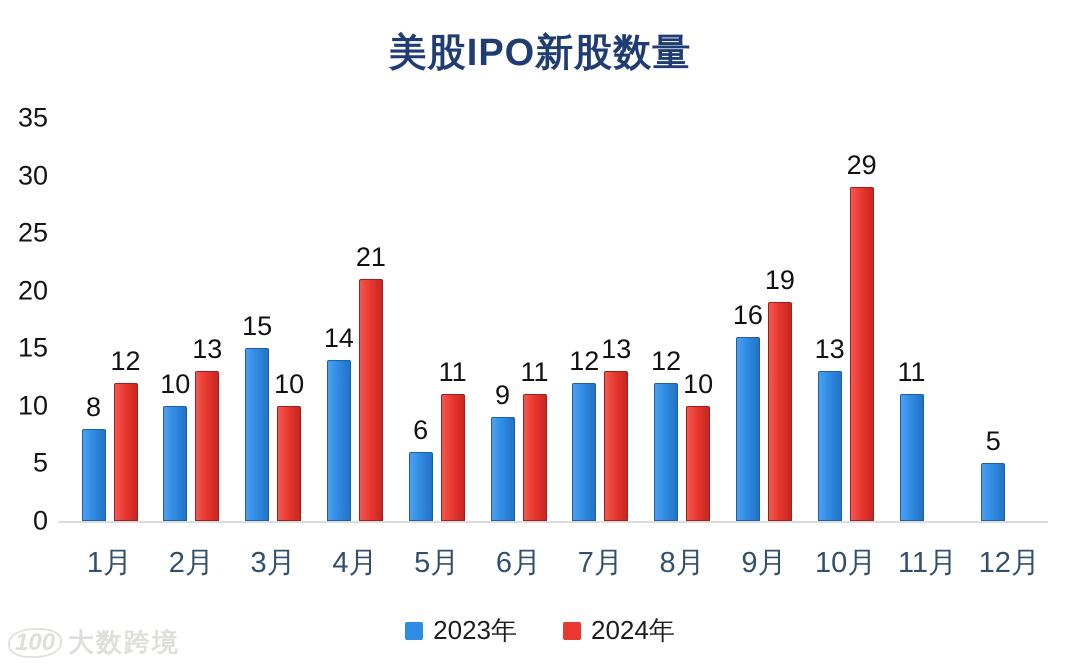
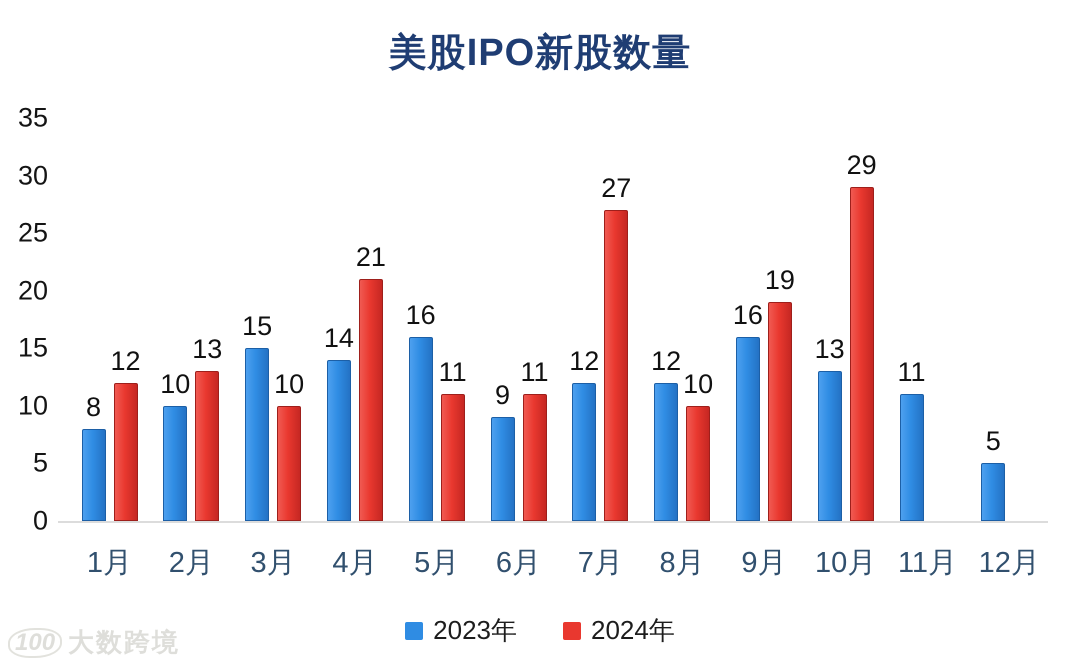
2023年/5月: 6 -> 16
2024年/7月: 13 -> 27
